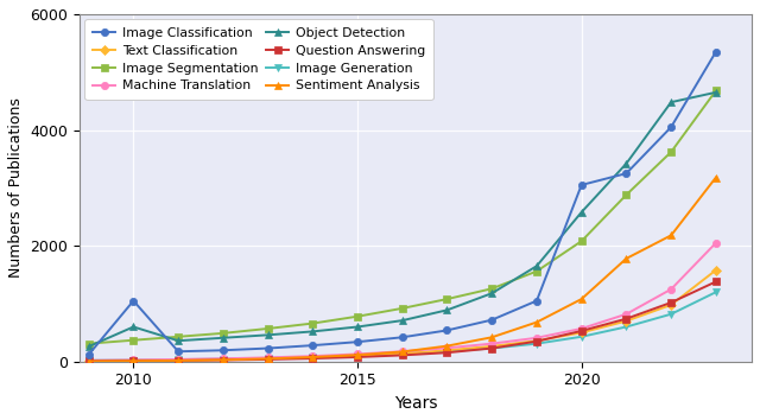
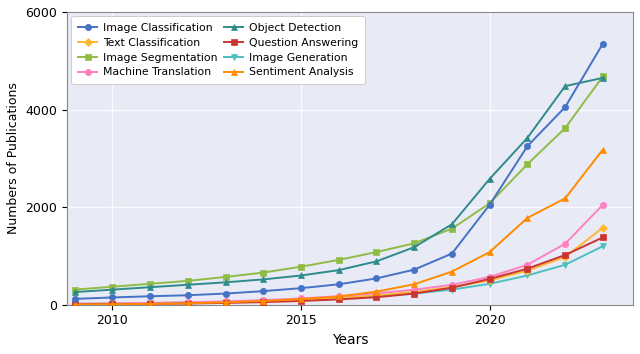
Image Classification/2010: 1050 -> 150
Object Detection/2010: 600 -> 310
Image Classification/2020: 3050 -> 2050
